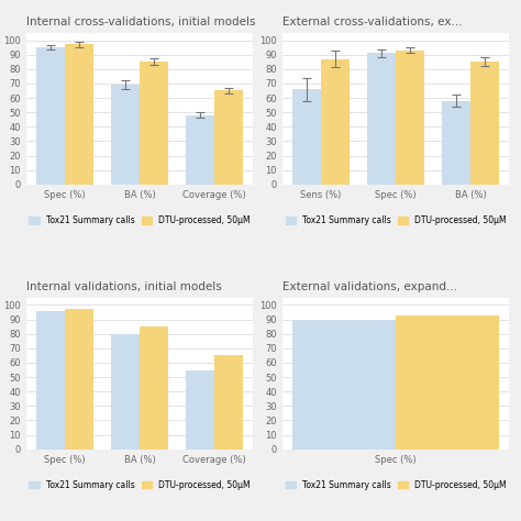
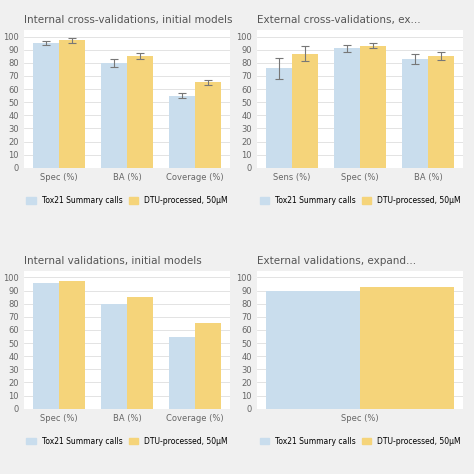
Internal cross-validations, initial models/Tox21 Summary calls/BA (%): 69 -> 80
Internal cross-validations, initial models/Tox21 Summary calls/Coverage (%): 48 -> 55
External cross-validations, ex.../Tox21 Summary calls/Sens (%): 66 -> 76
External cross-validations, ex.../Tox21 Summary calls/BA (%): 58 -> 83
